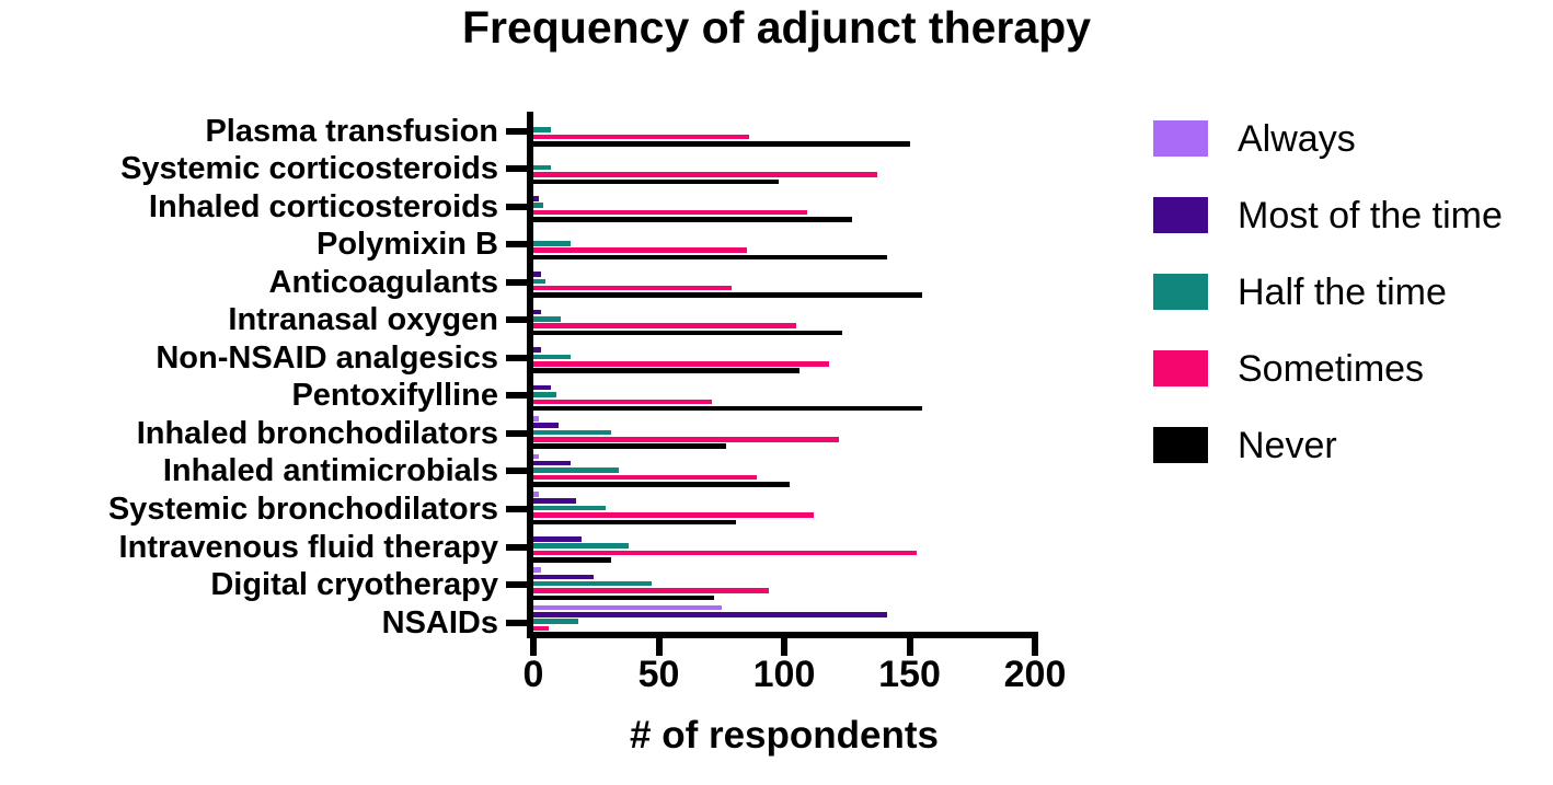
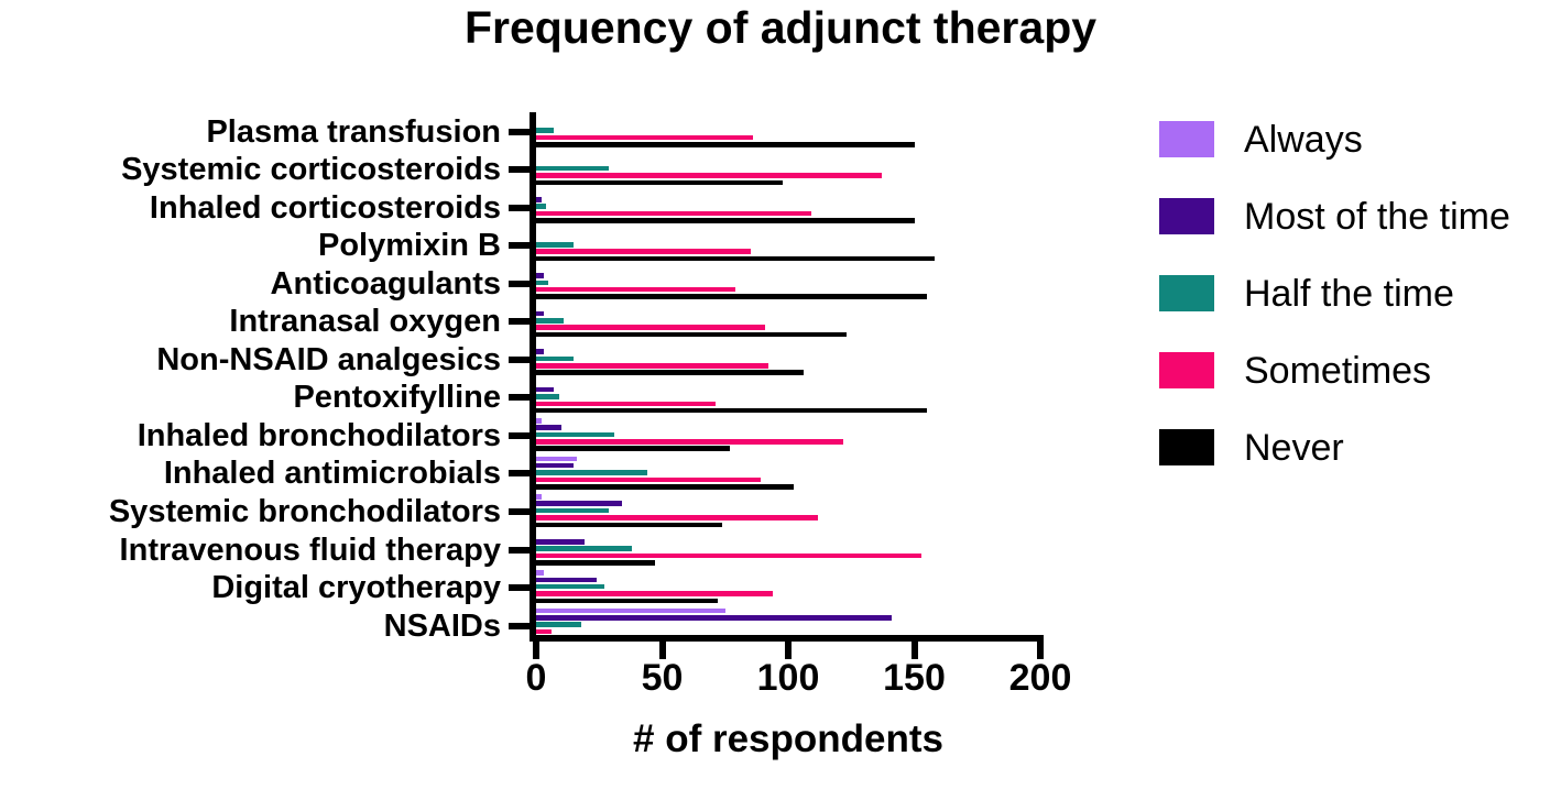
Half the time/Systemic corticosteroids: 7 -> 29
Never/Inhaled corticosteroids: 127 -> 150
Never/Polymixin B: 141 -> 158
Sometimes/Intranasal oxygen: 105 -> 91
Sometimes/Non-NSAID analgesics: 118 -> 92
Always/Inhaled antimicrobials: 2 -> 16
Half the time/Inhaled antimicrobials: 34 -> 44
Most of the time/Systemic bronchodilators: 17 -> 34
Never/Systemic bronchodilators: 81 -> 74
Never/Intravenous fluid therapy: 31 -> 47
Half the time/Digital cryotherapy: 47 -> 27
